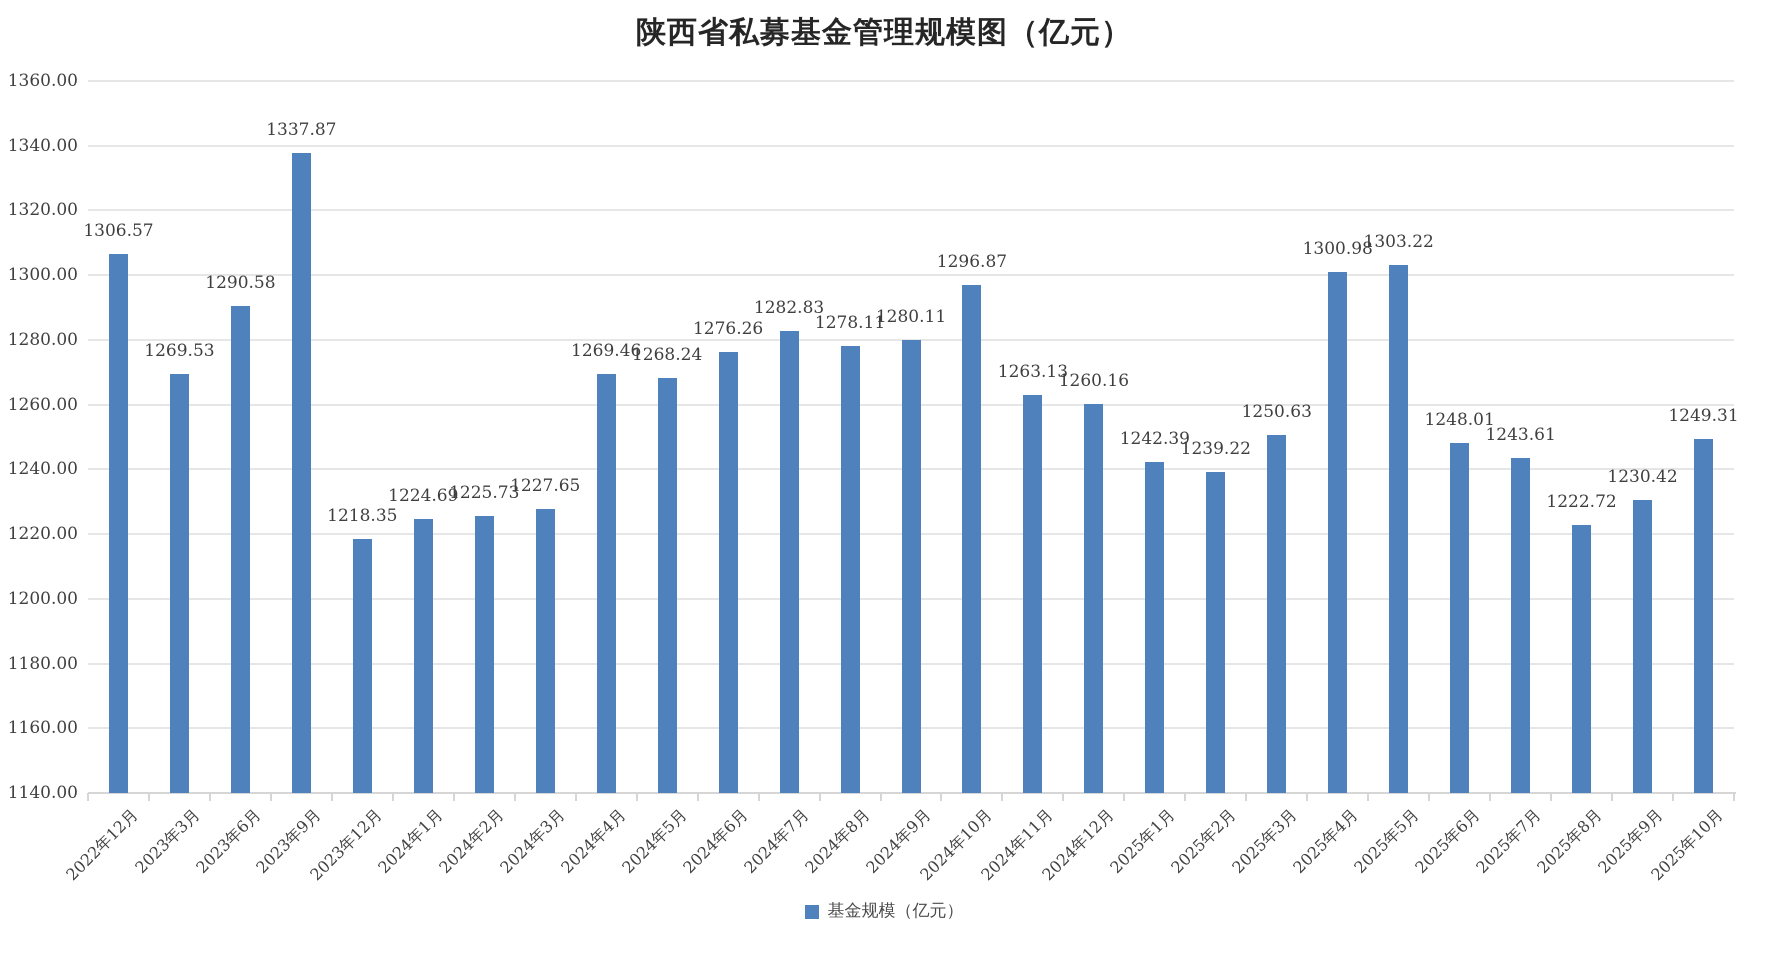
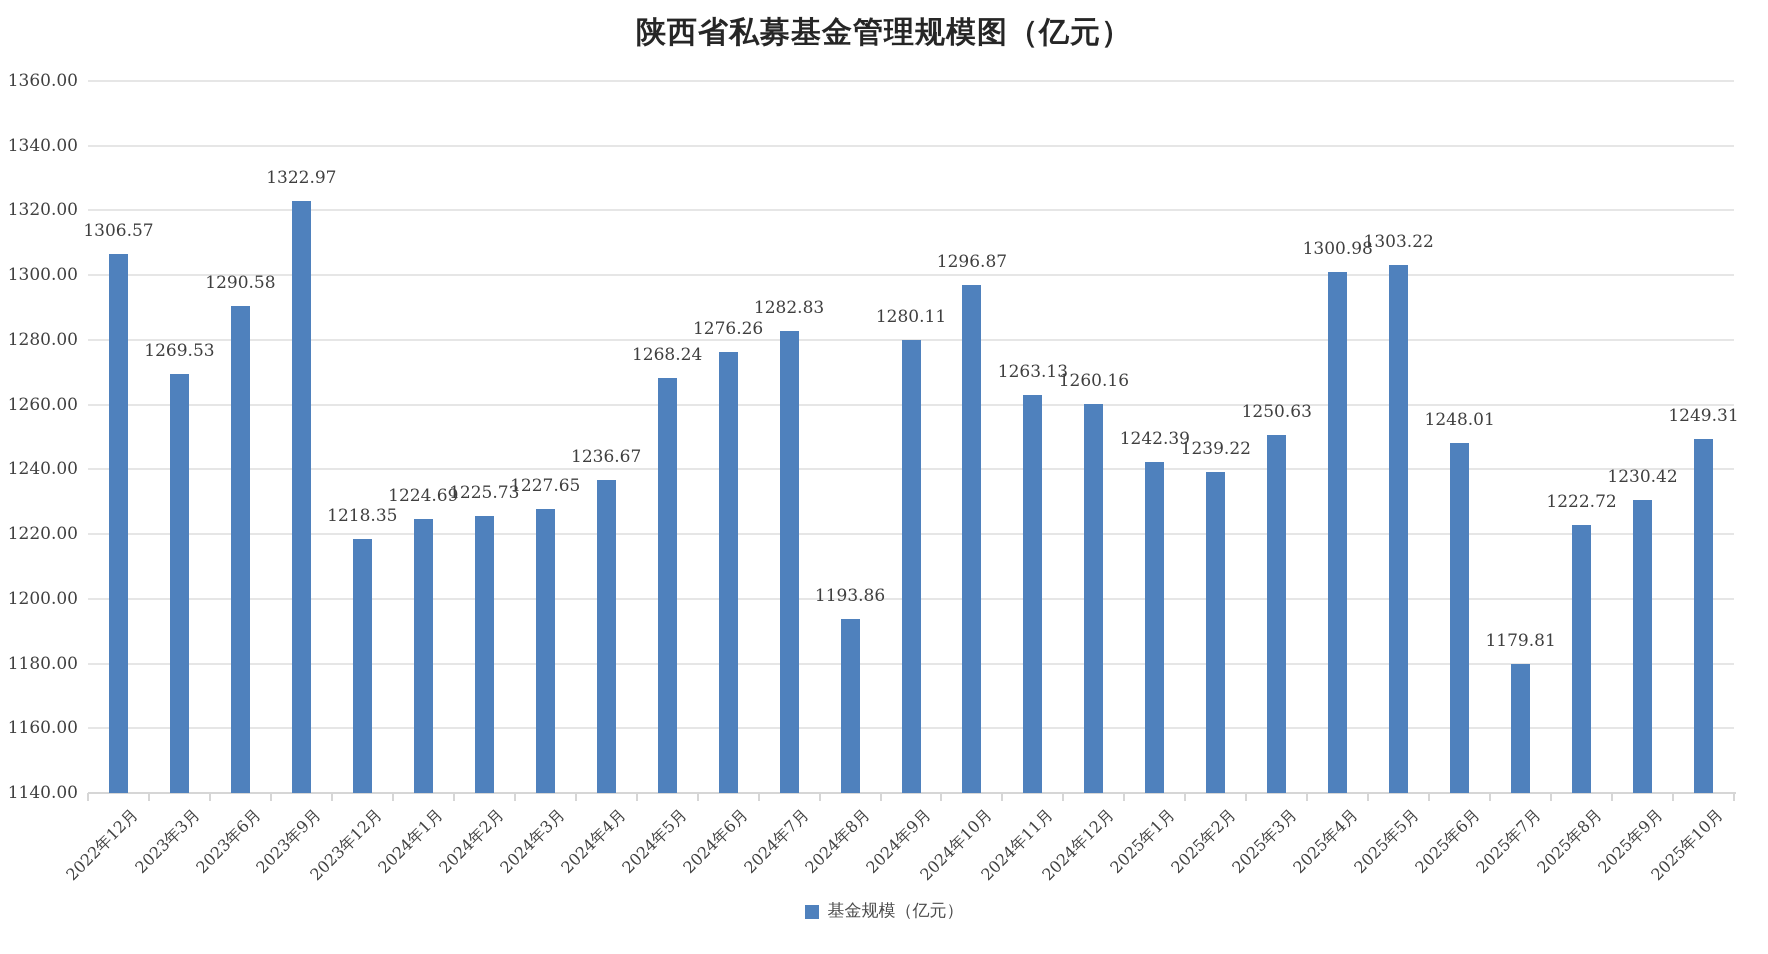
2023年9月: 1337.87 -> 1322.97
2024年4月: 1269.46 -> 1236.67
2024年8月: 1278.11 -> 1193.86
2025年7月: 1243.61 -> 1179.81
